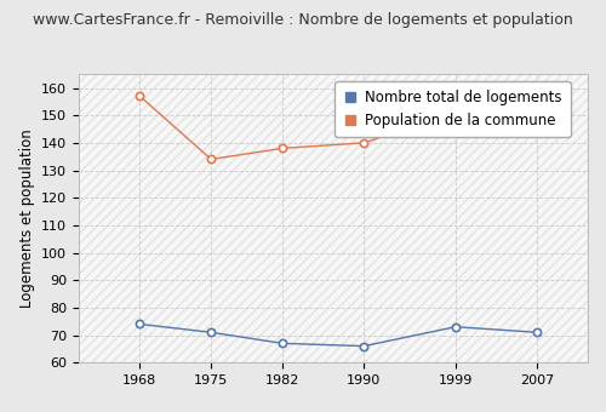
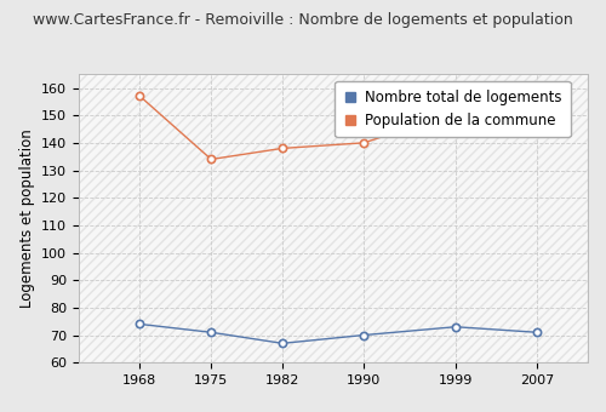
Nombre total de logements/1990: 66 -> 70
